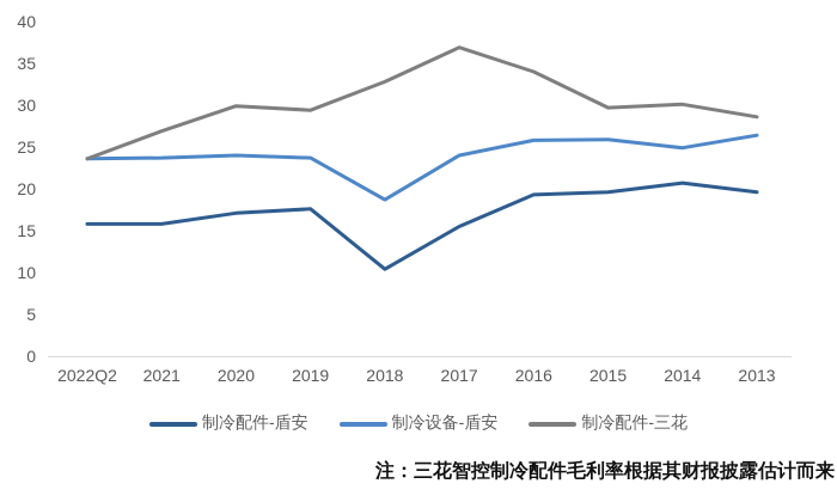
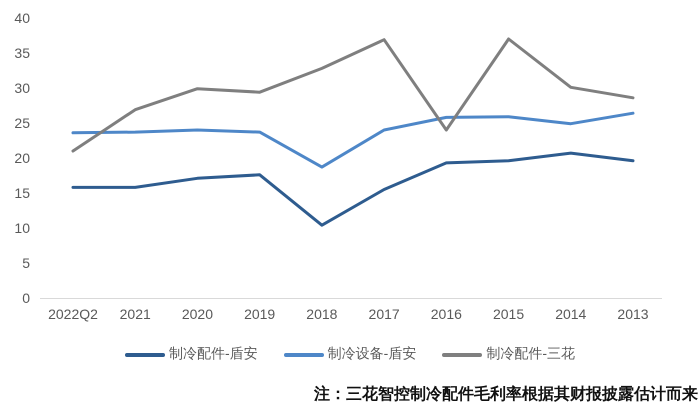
制冷配件-三花/2022Q2: 24 -> 21
制冷配件-三花/2016: 34 -> 24
制冷配件-三花/2015: 30 -> 37
